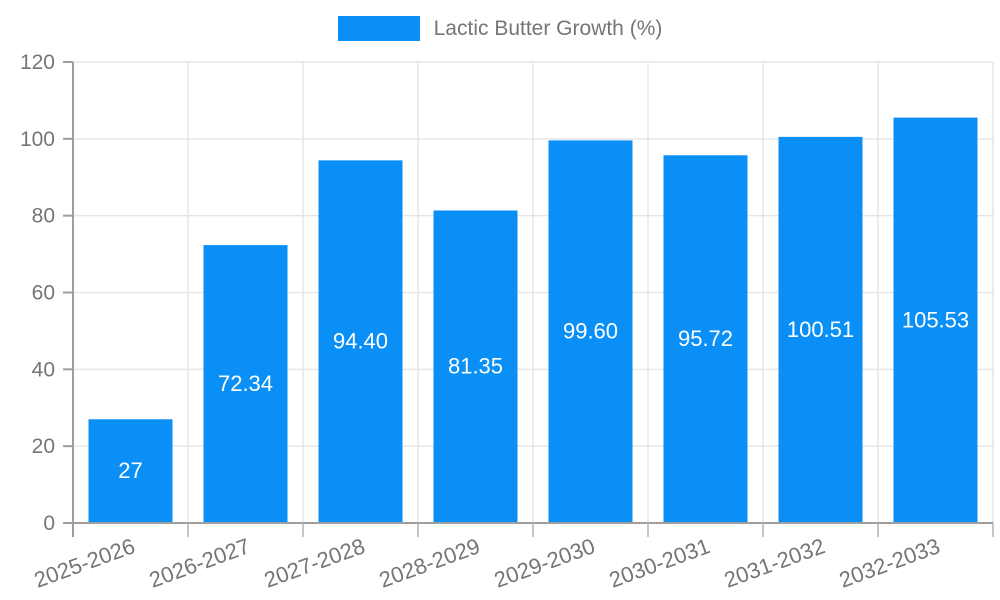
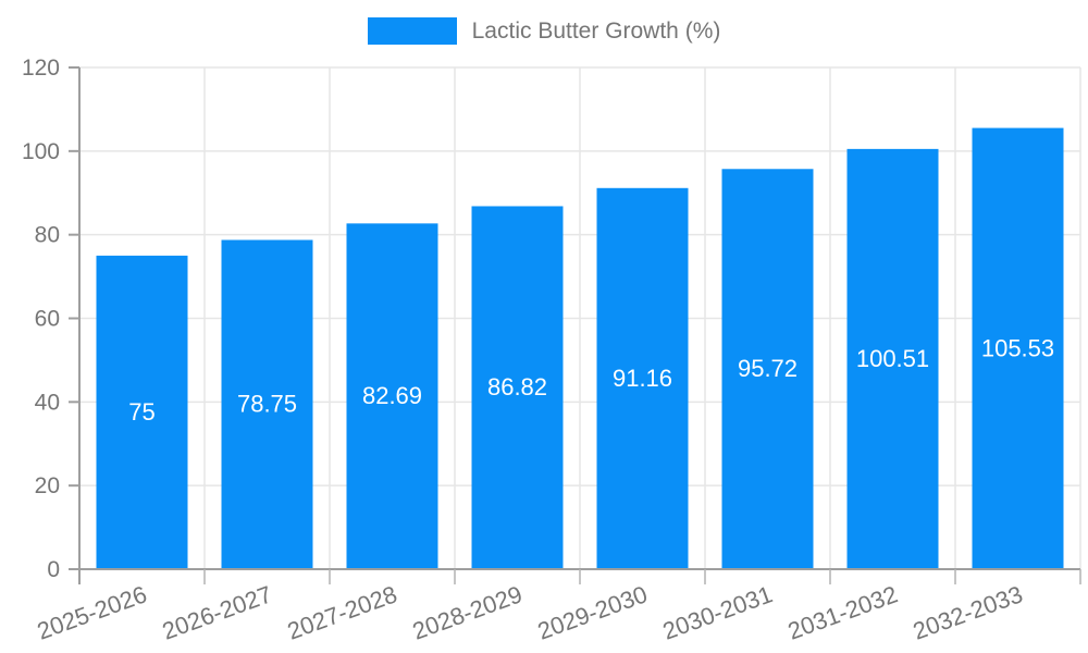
2025-2026: 27 -> 75
2026-2027: 72.34 -> 78.75
2027-2028: 94.40 -> 82.69
2028-2029: 81.35 -> 86.82
2029-2030: 99.60 -> 91.16
